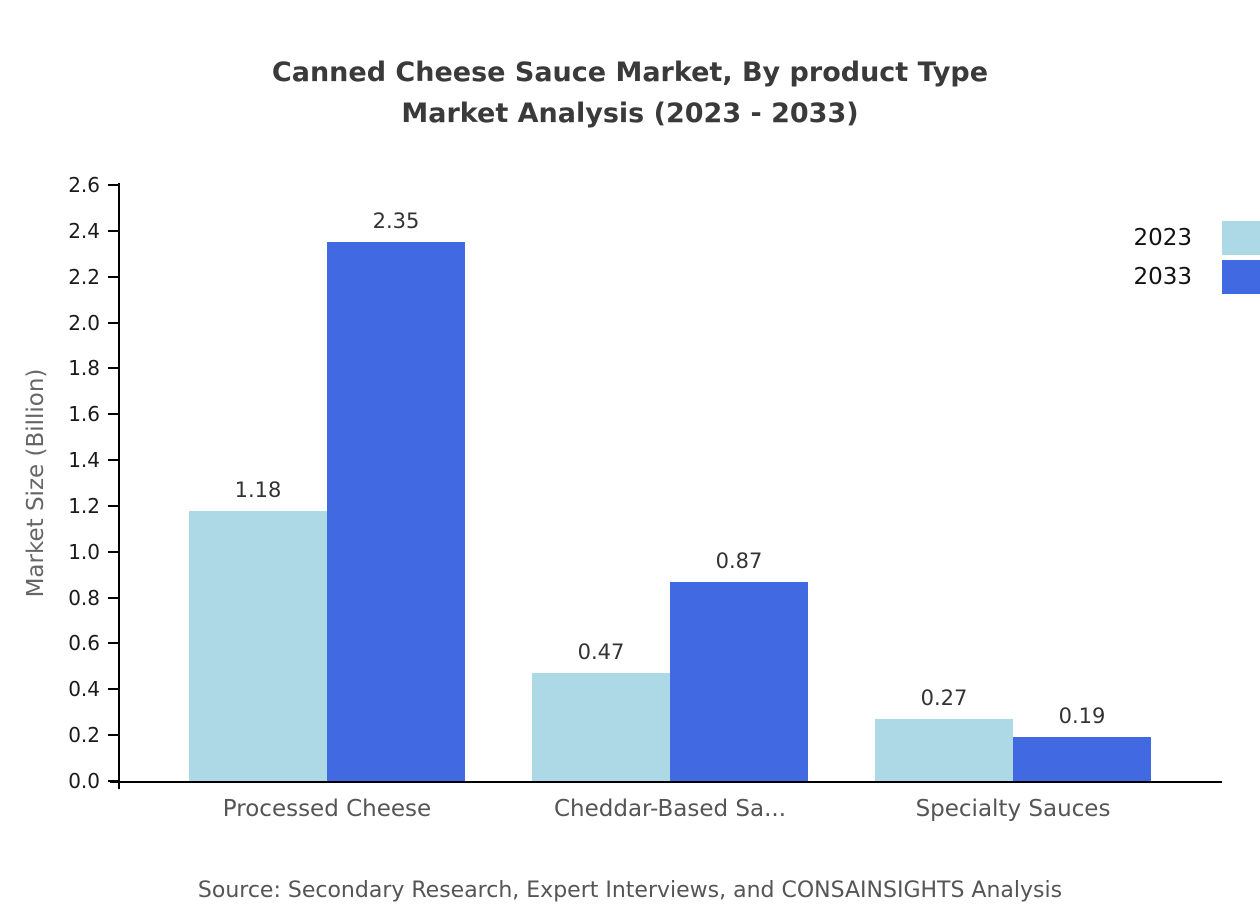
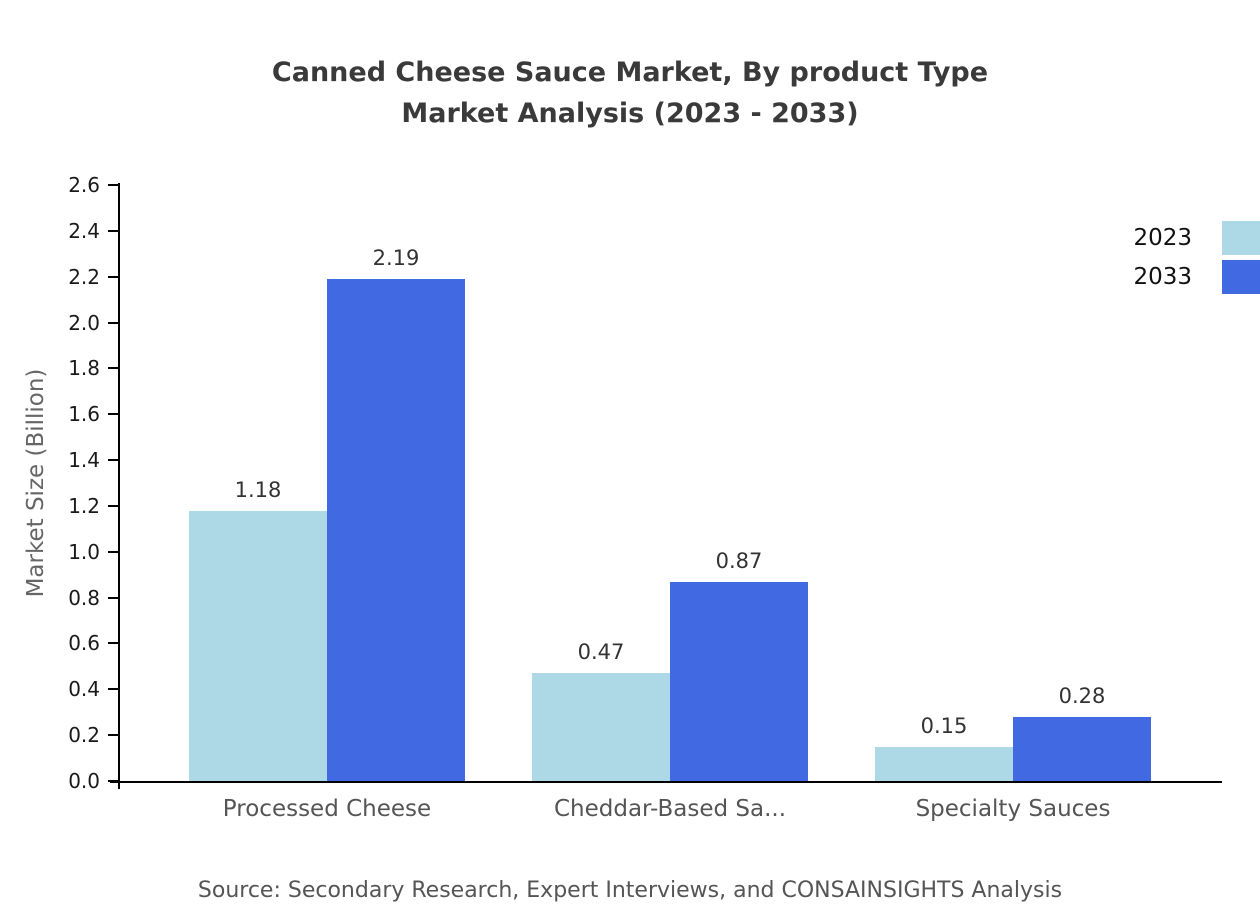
2033/Processed Cheese: 2.35 -> 2.19
2023/Specialty Sauces: 0.27 -> 0.15
2033/Specialty Sauces: 0.19 -> 0.28
